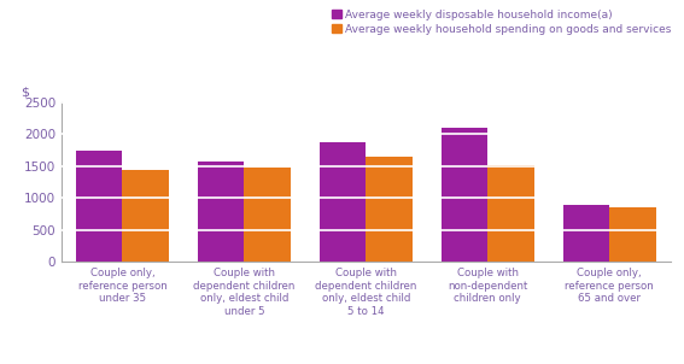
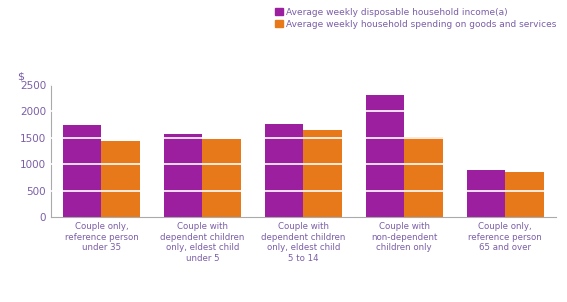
Average weekly disposable household income(a)/Couple with dependent children only, eldest child 5 to 14: 1880 -> 1760
Average weekly disposable household income(a)/Couple with non-dependent children only: 2090 -> 2300
